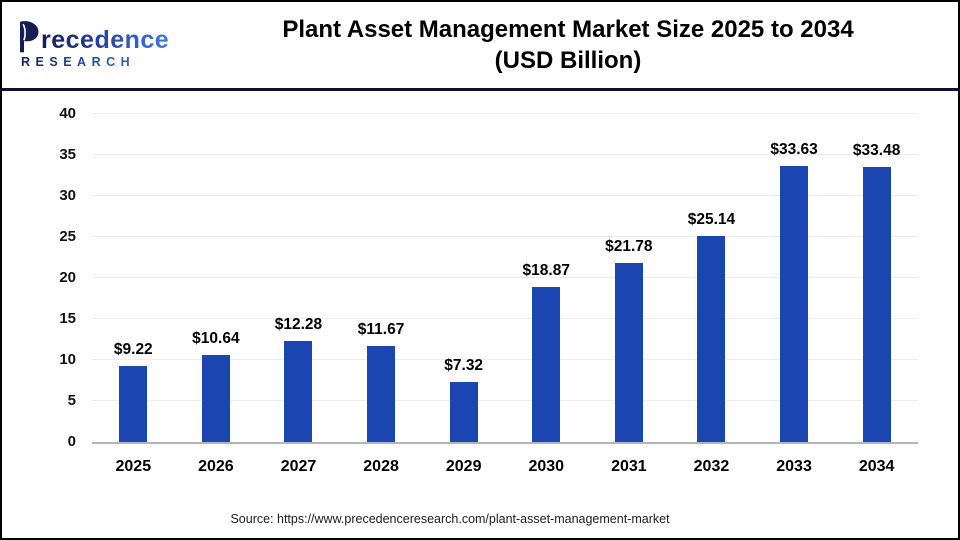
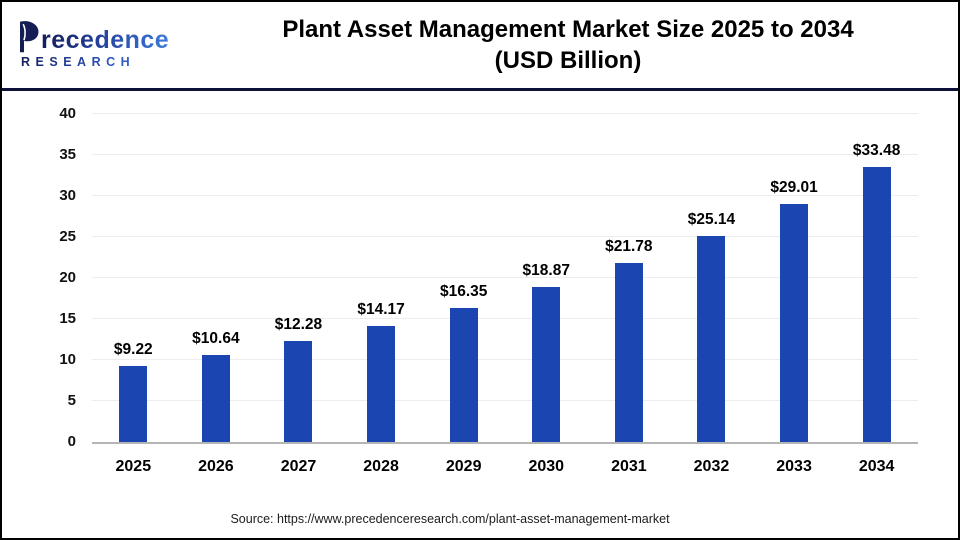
2028: $11.67 -> $14.17
2029: $7.32 -> $16.35
2033: $33.63 -> $29.01
